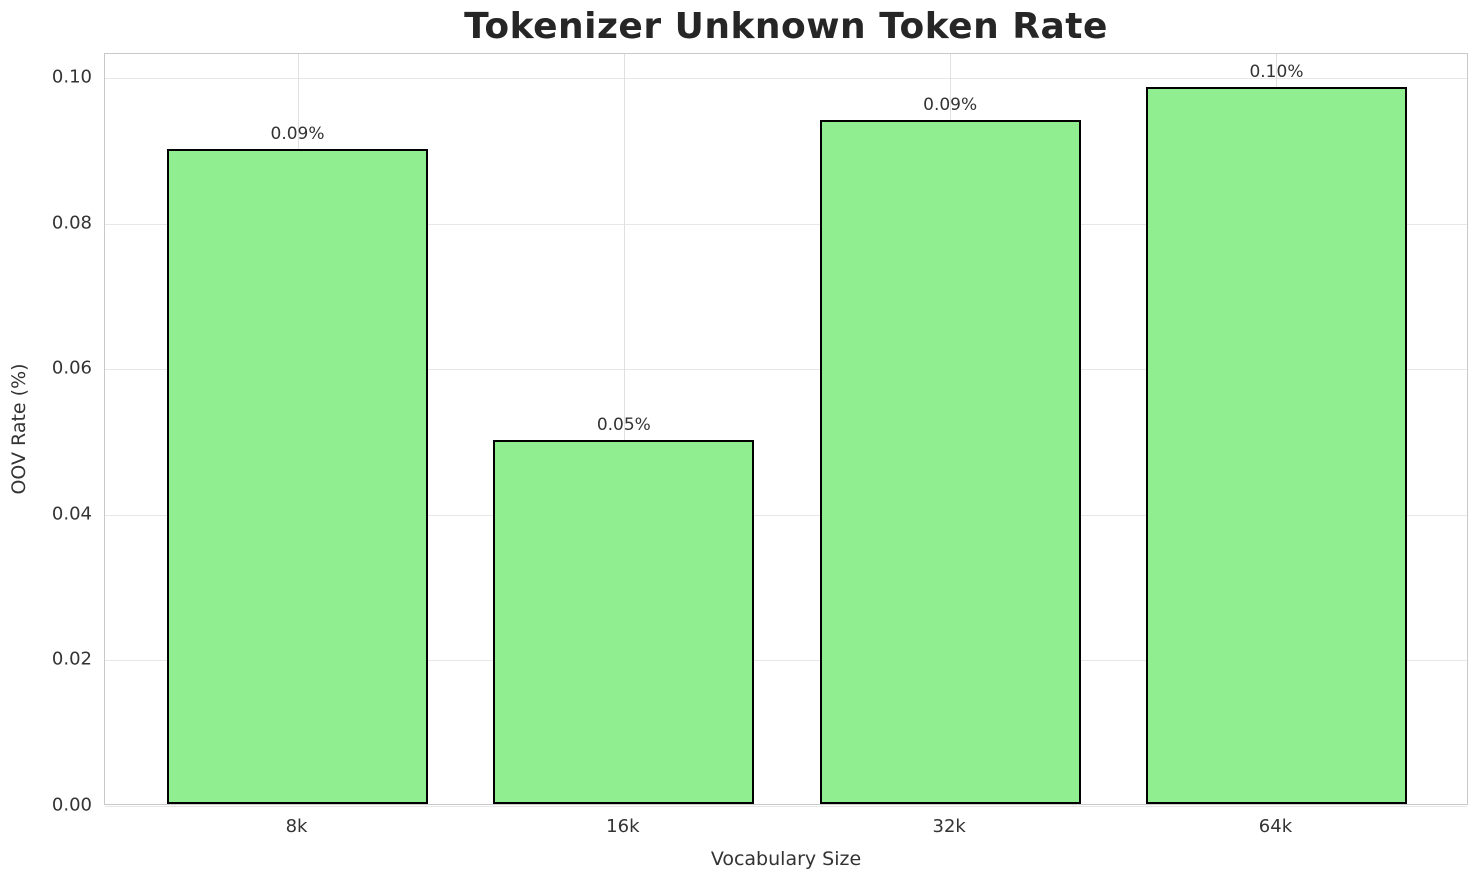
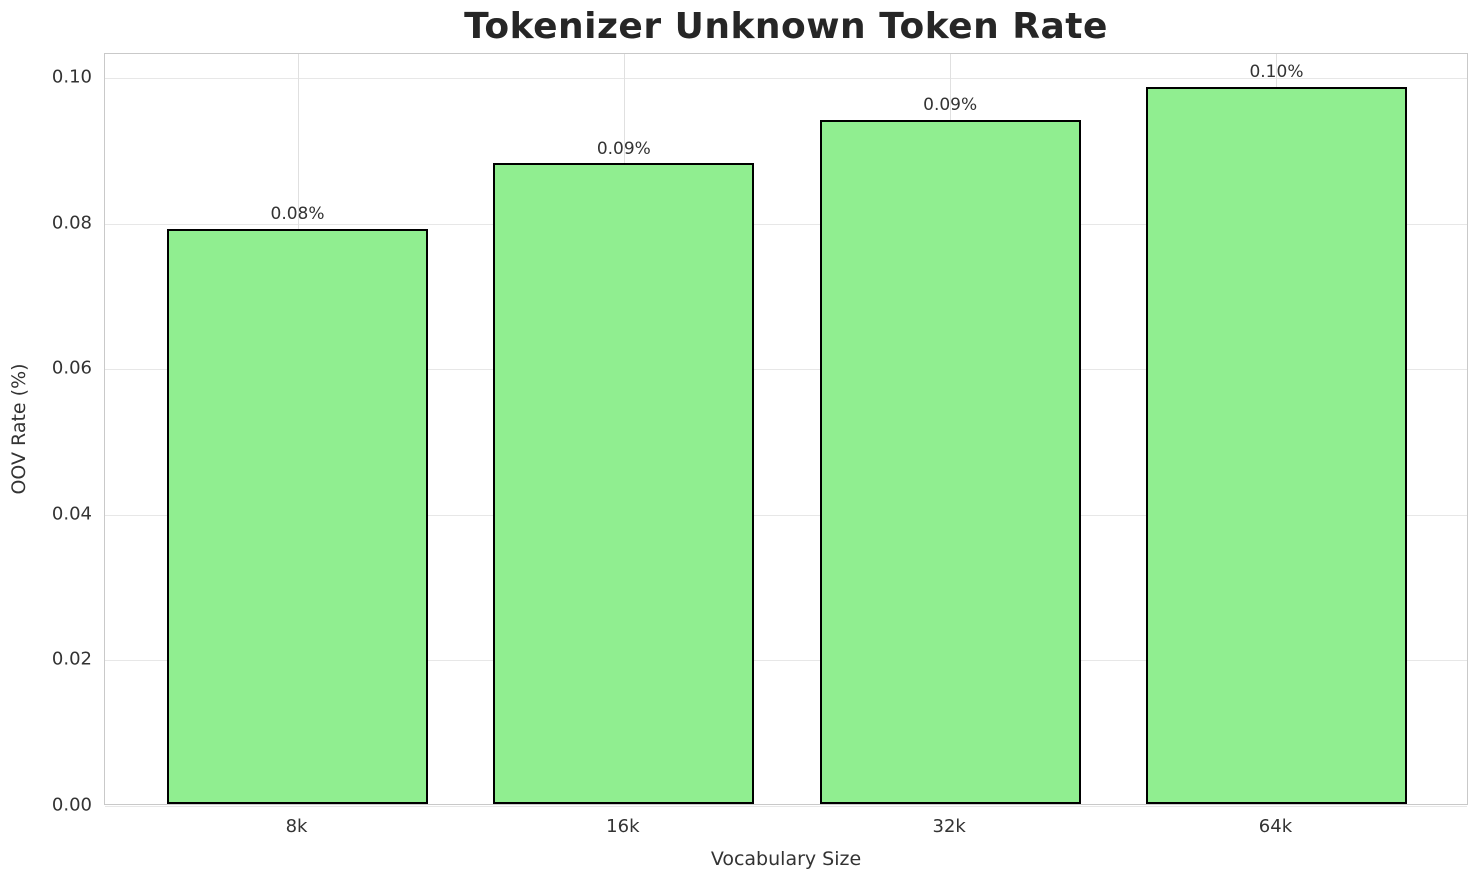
8k: 0.09% -> 0.08%
16k: 0.05% -> 0.09%
